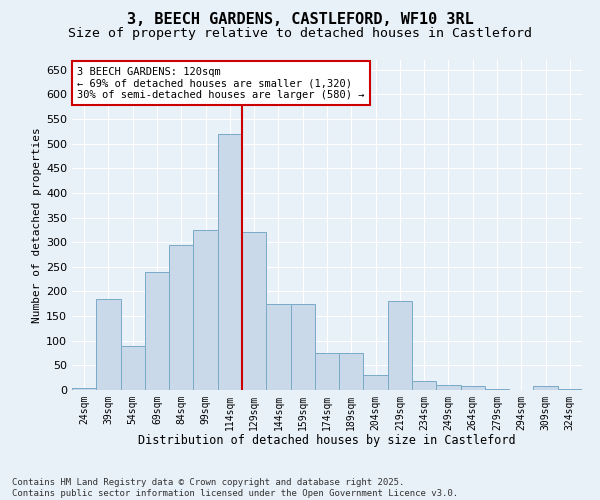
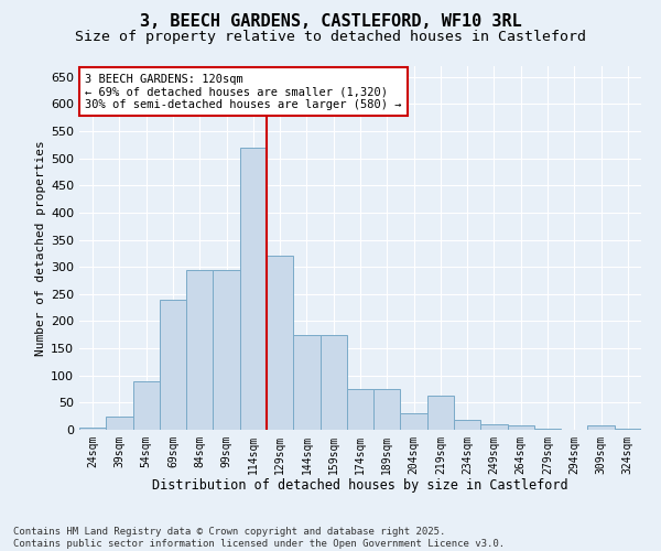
39sqm: 185 -> 25
99sqm: 325 -> 295
219sqm: 180 -> 63
